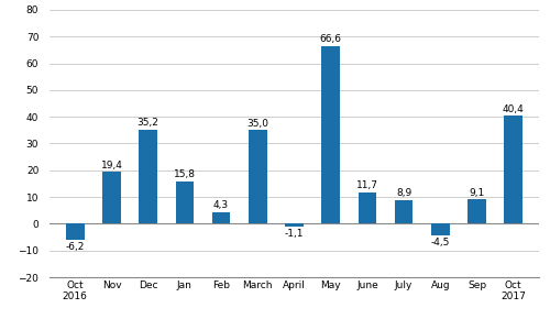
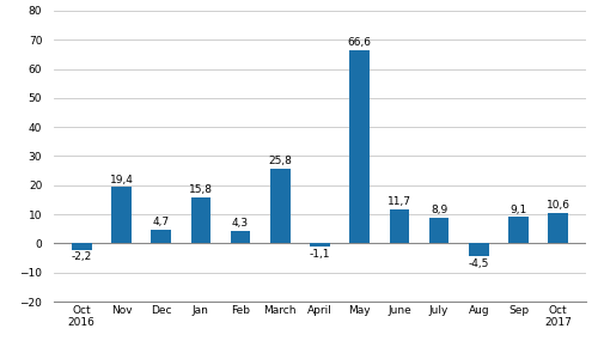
Oct 2016: -6,2 -> -2,2
Dec: 35,2 -> 4,7
March: 35,0 -> 25,8
Oct 2017: 40,4 -> 10,6
